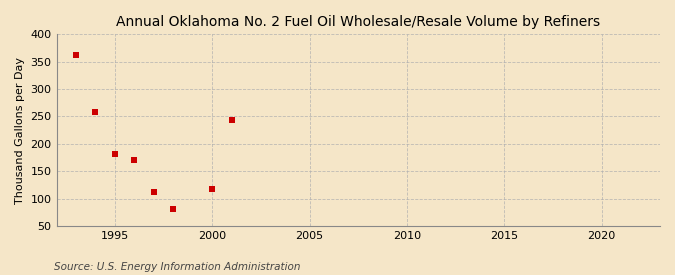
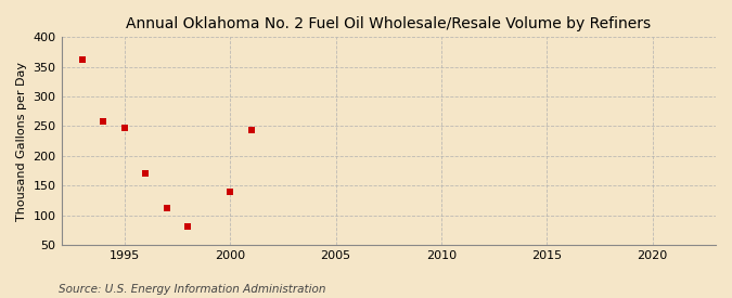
1995: 182 -> 248
2000: 118 -> 140
